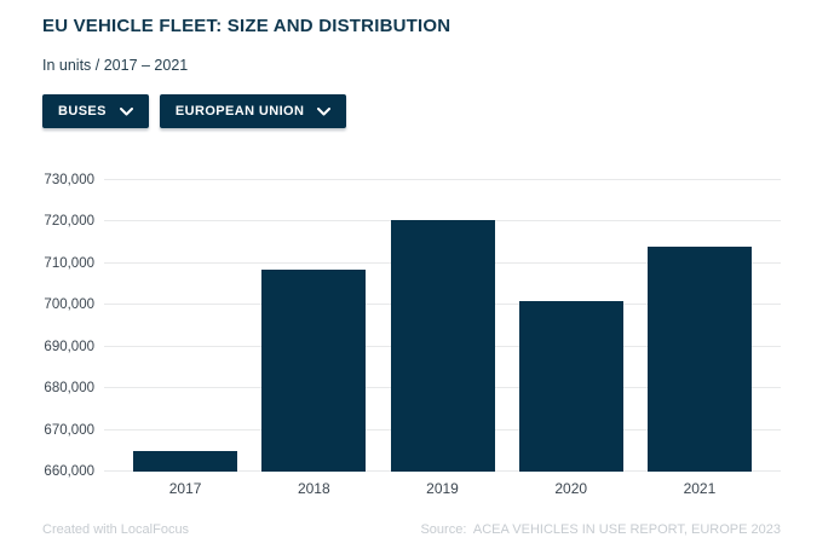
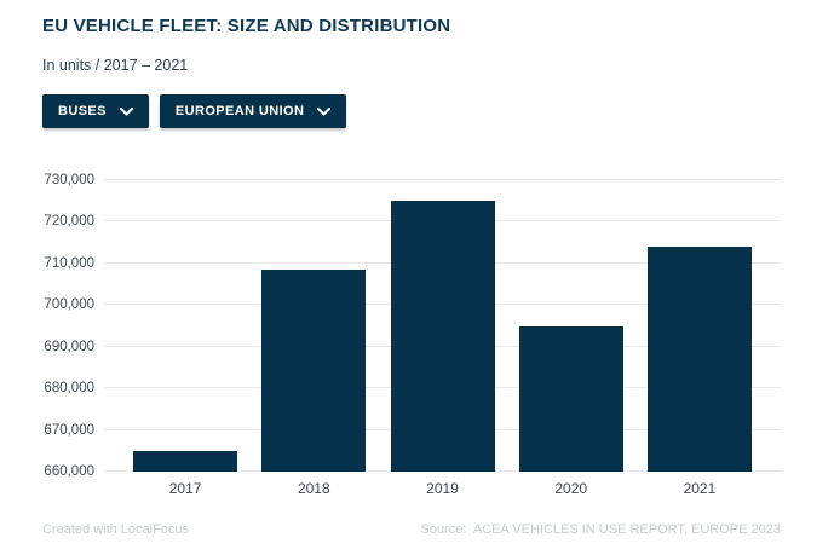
2019: 720000 -> 725000
2020: 701000 -> 695000
